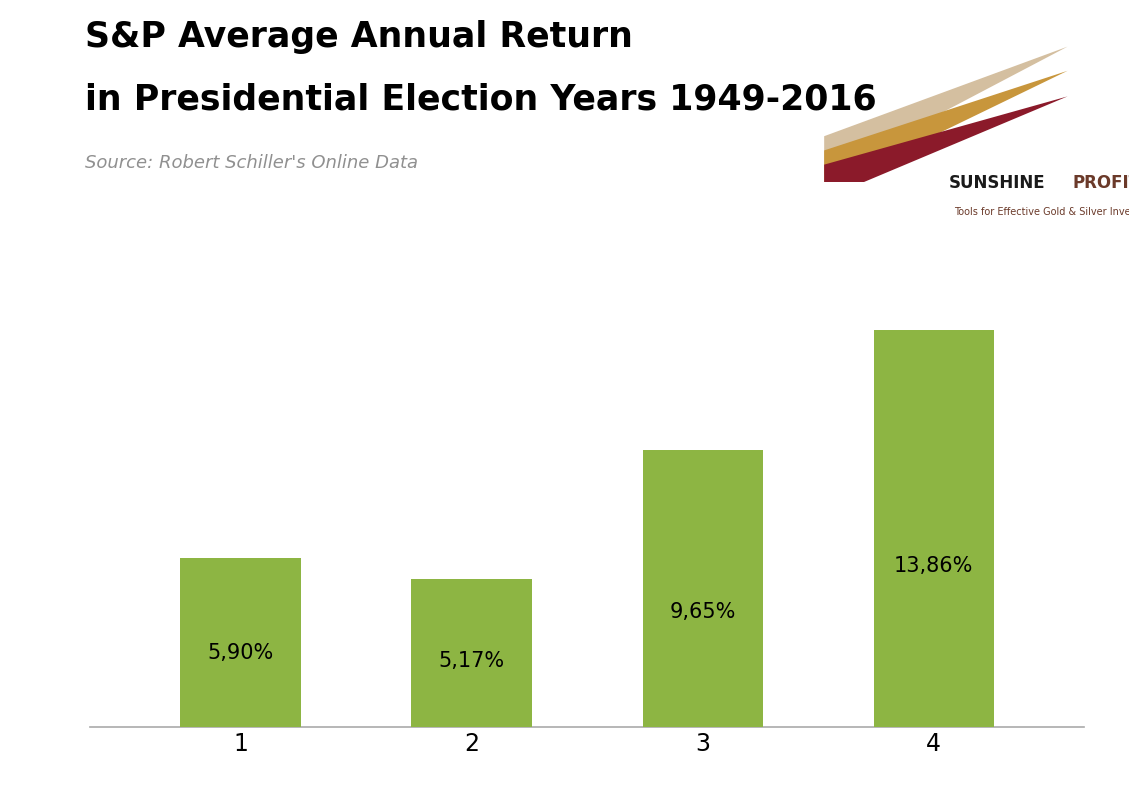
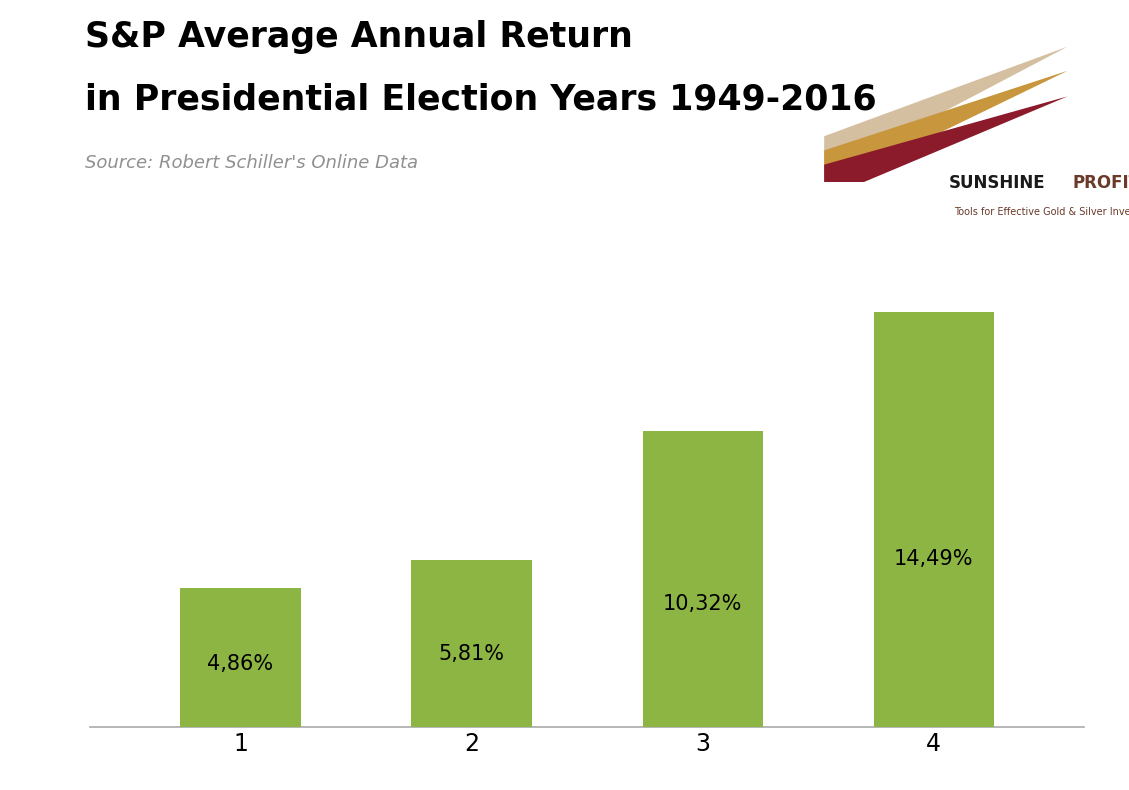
1: 5,90% -> 4,86%
2: 5,17% -> 5,81%
3: 9,65% -> 10,32%
4: 13,86% -> 14,49%
